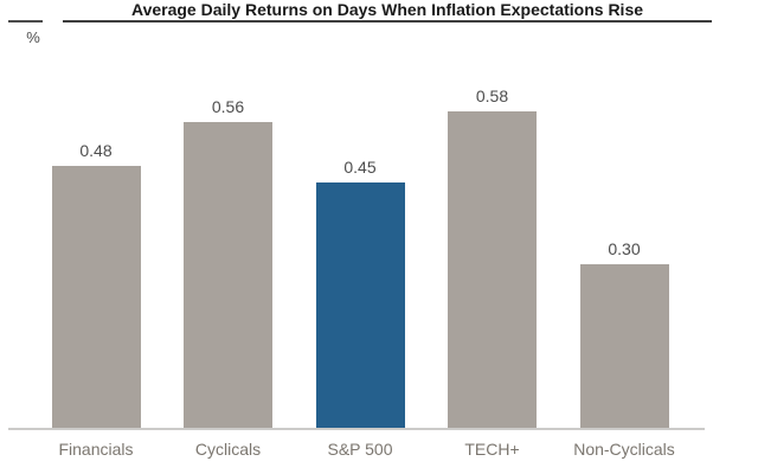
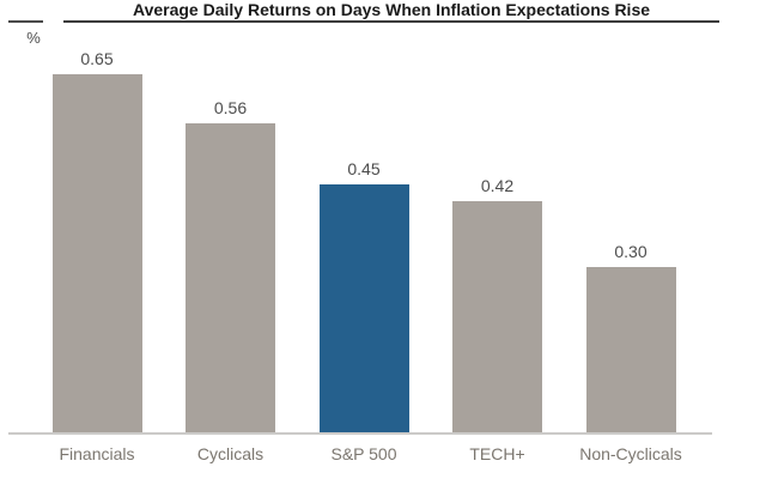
Financials: 0.48 -> 0.65
TECH+: 0.58 -> 0.42
